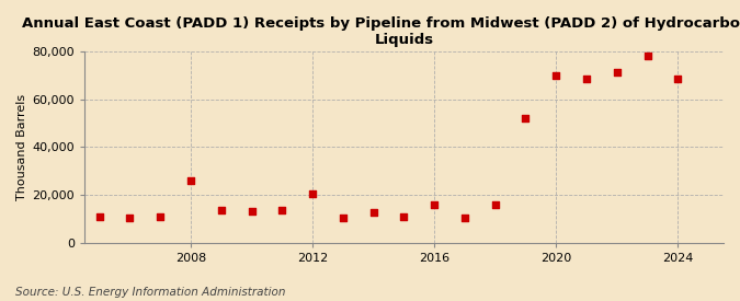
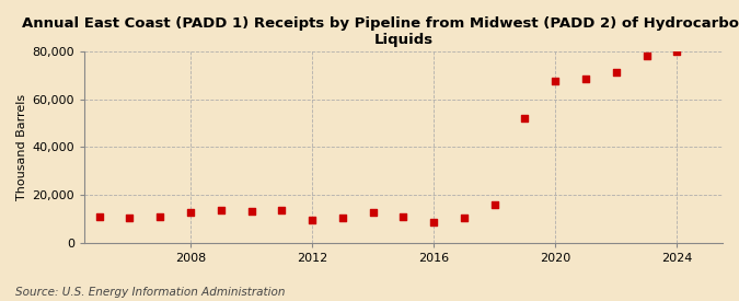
2008: 26,000 -> 12,500
2012: 20,500 -> 9,500
2016: 16,000 -> 8,500
2020: 70,000 -> 67,500
2024: 68,500 -> 80,000
